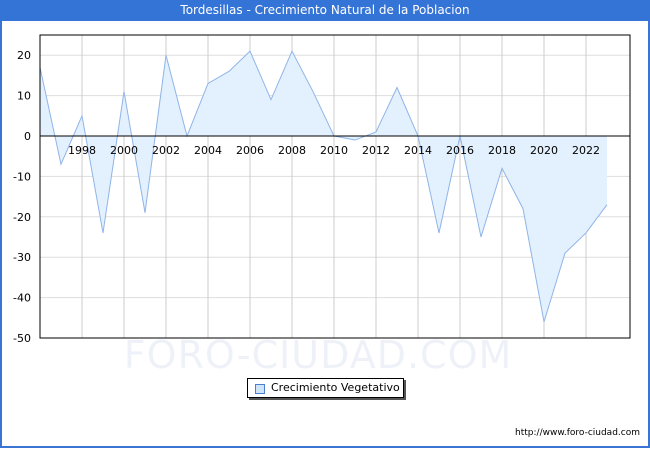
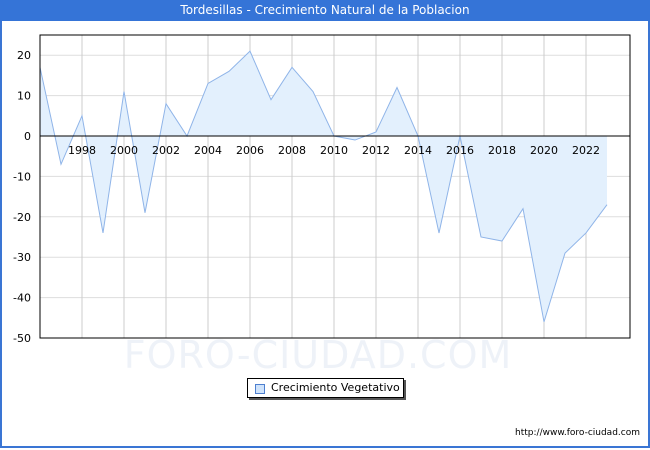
2002: 20 -> 8
2008: 21 -> 17
2018: -8 -> -26
